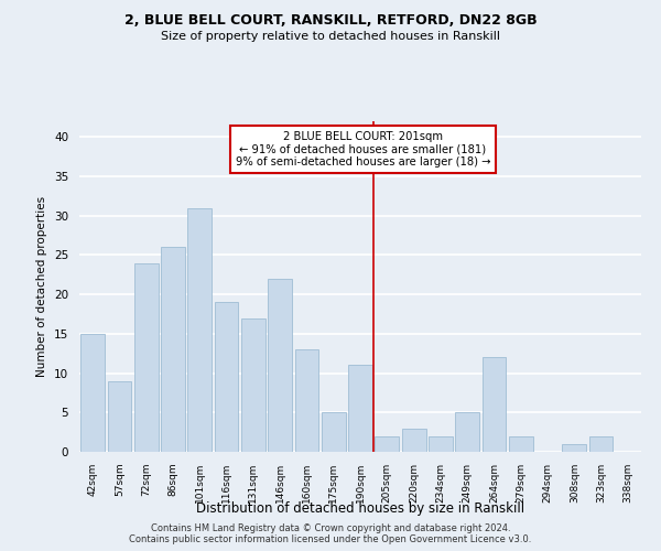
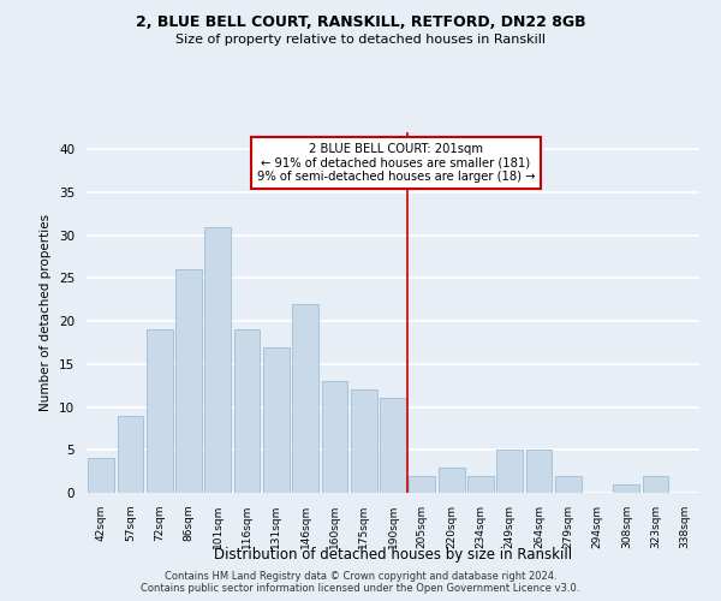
42sqm: 15 -> 4
72sqm: 24 -> 19
175sqm: 5 -> 12
264sqm: 12 -> 5
